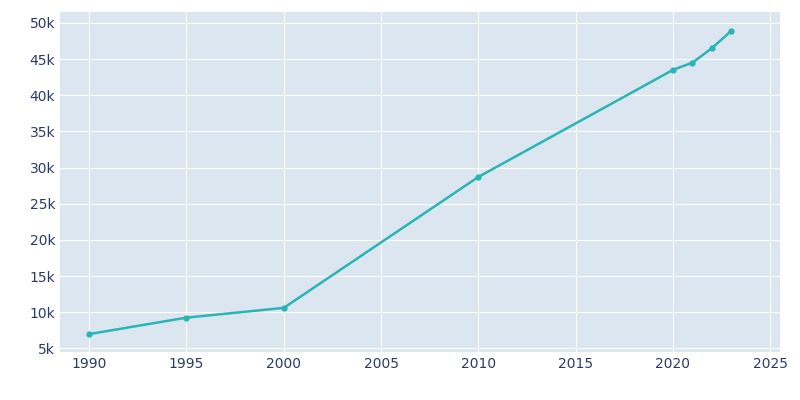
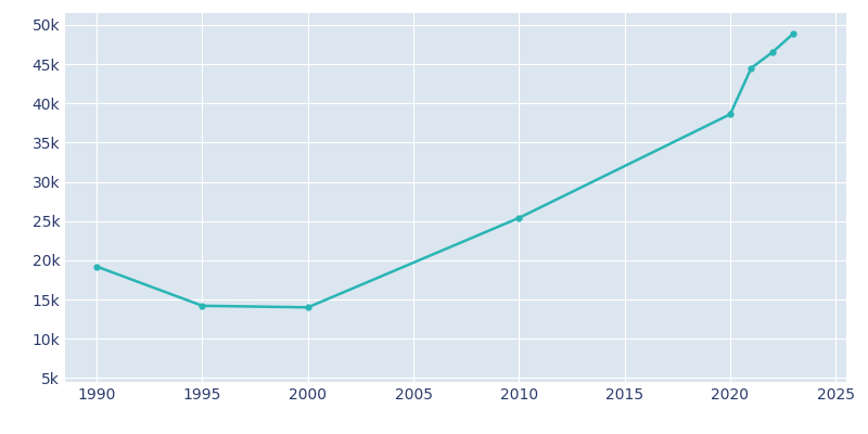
1990: 7.0k -> 19.2k
1995: 9.2k -> 14.2k
2000: 10.6k -> 14.0k
2010: 28.7k -> 25.4k
2020: 43.5k -> 38.6k
